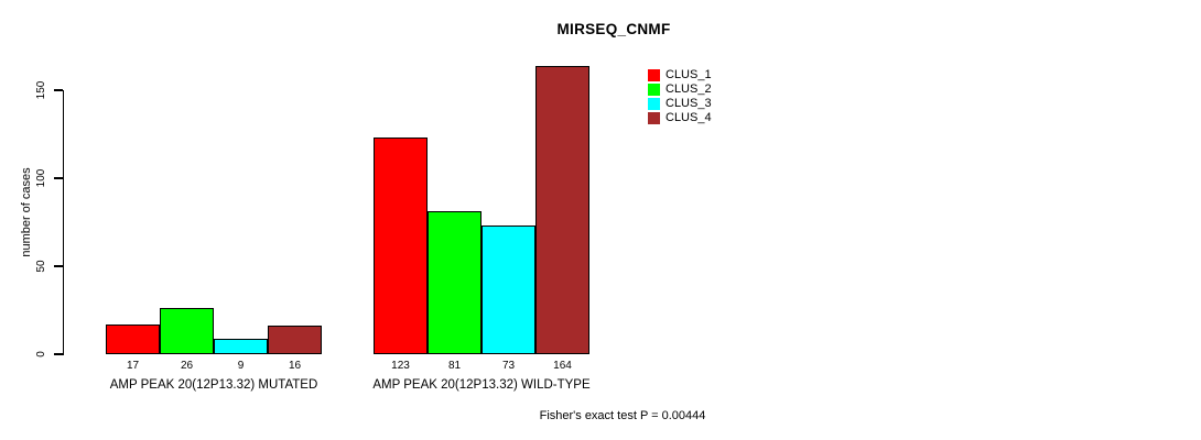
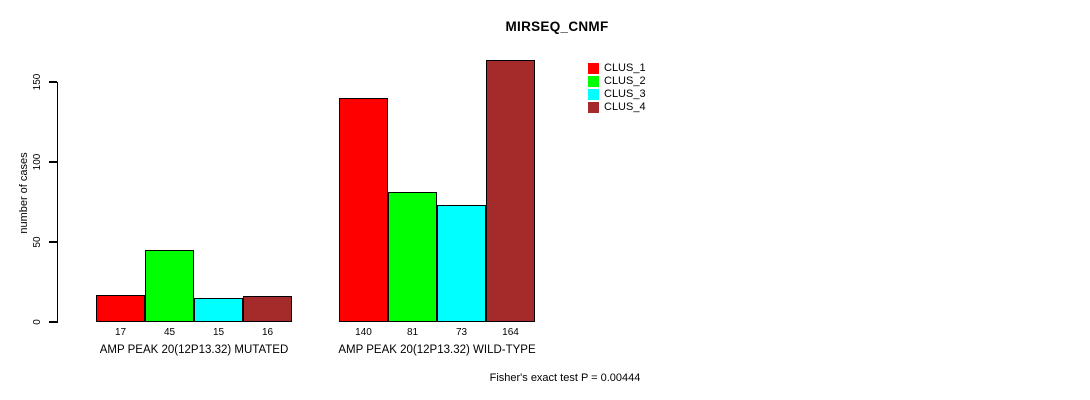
CLUS_2/AMP PEAK 20(12P13.32) MUTATED: 26 -> 45
CLUS_3/AMP PEAK 20(12P13.32) MUTATED: 9 -> 15
CLUS_1/AMP PEAK 20(12P13.32) WILD-TYPE: 123 -> 140
